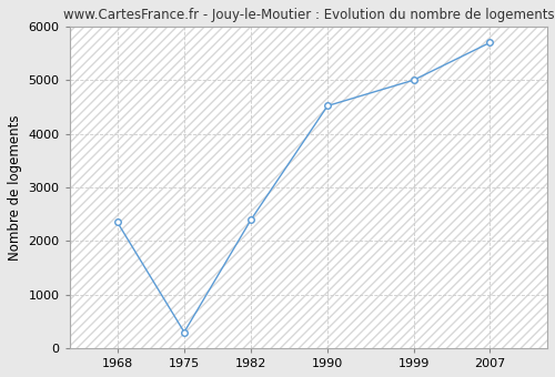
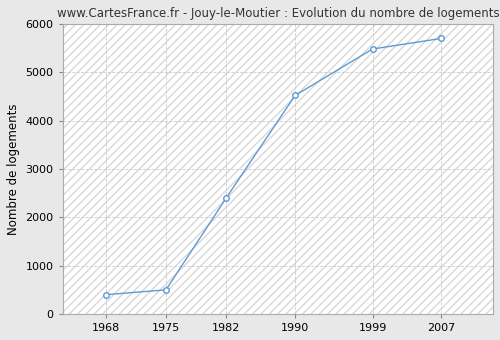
1968: 2350 -> 400
1975: 300 -> 500
1999: 5000 -> 5480
